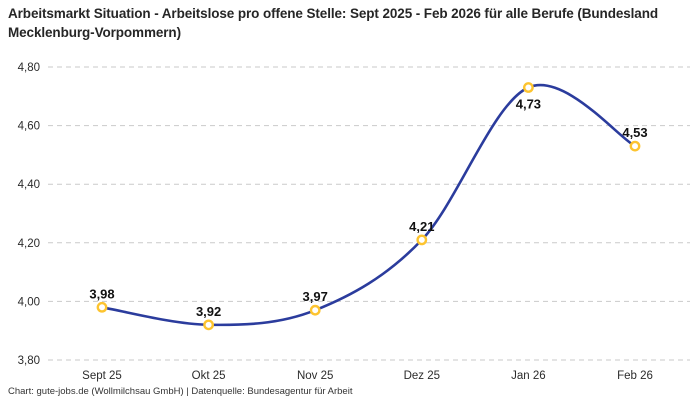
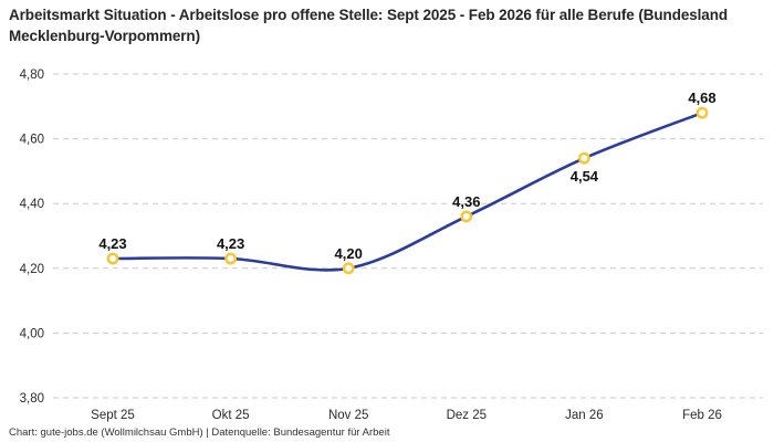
Sept 25: 3,98 -> 4,23
Okt 25: 3,92 -> 4,23
Nov 25: 3,97 -> 4,20
Dez 25: 4,21 -> 4,36
Jan 26: 4,73 -> 4,54
Feb 26: 4,53 -> 4,68
